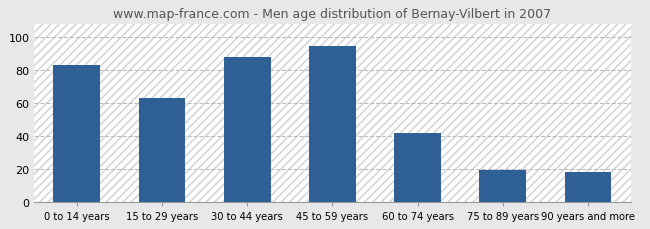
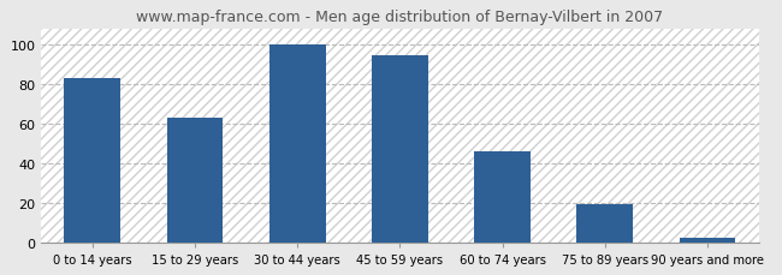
30 to 44 years: 88 -> 100
60 to 74 years: 42 -> 46
90 years and more: 18 -> 2
